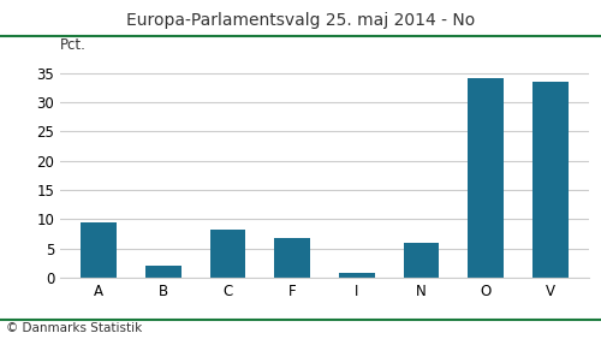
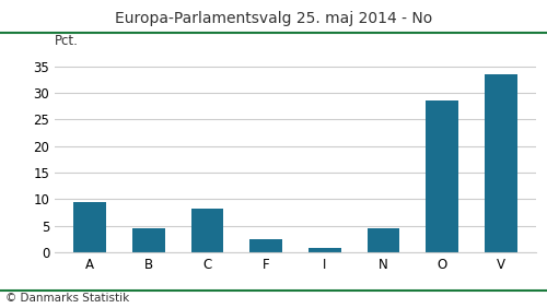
B: 2.0 -> 4.5
F: 6.8 -> 2.5
N: 6.0 -> 4.5
O: 34.0 -> 28.5
